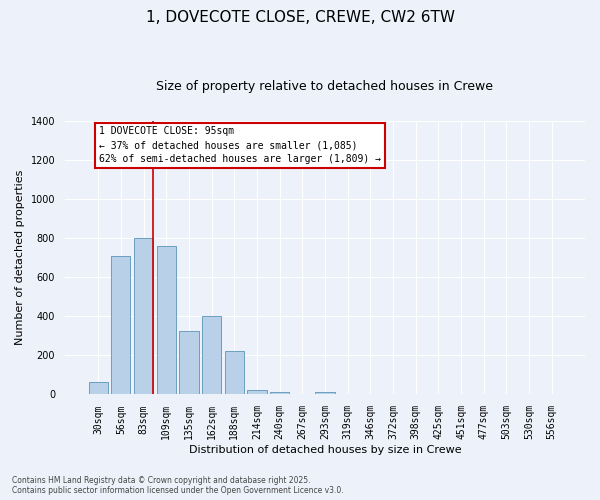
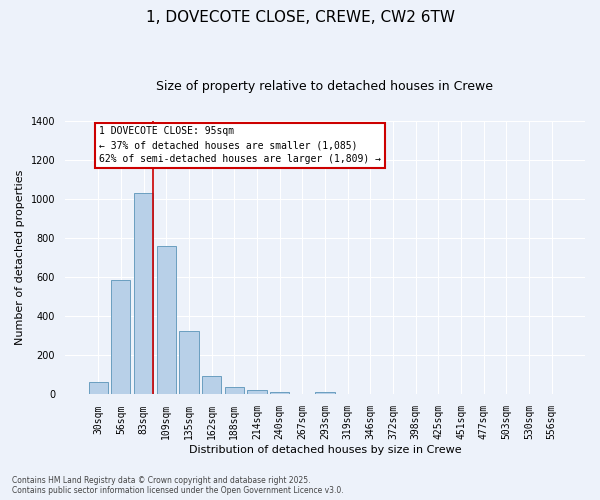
56sqm: 710 -> 580
83sqm: 800 -> 1030
162sqm: 400 -> 100
188sqm: 220 -> 40
